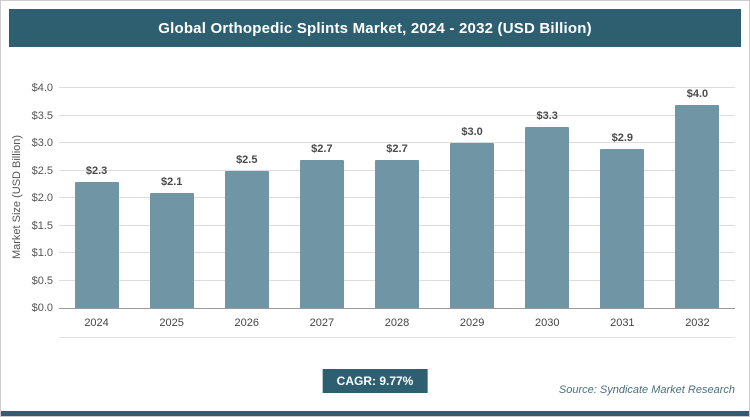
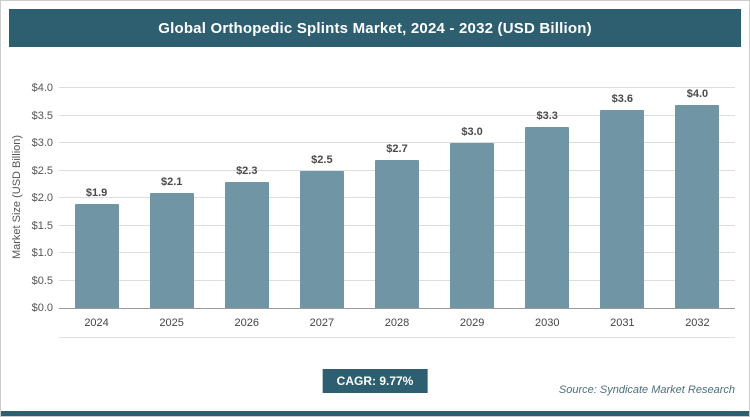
2024: $2.3 -> $1.9
2026: $2.5 -> $2.3
2027: $2.7 -> $2.5
2031: $2.9 -> $3.6
